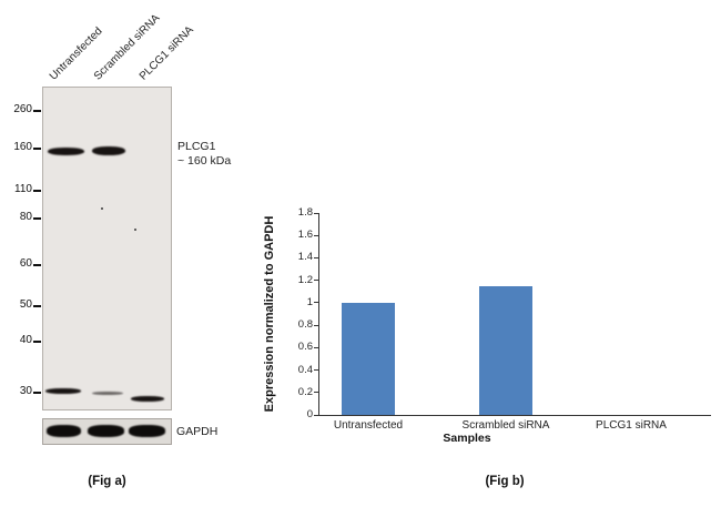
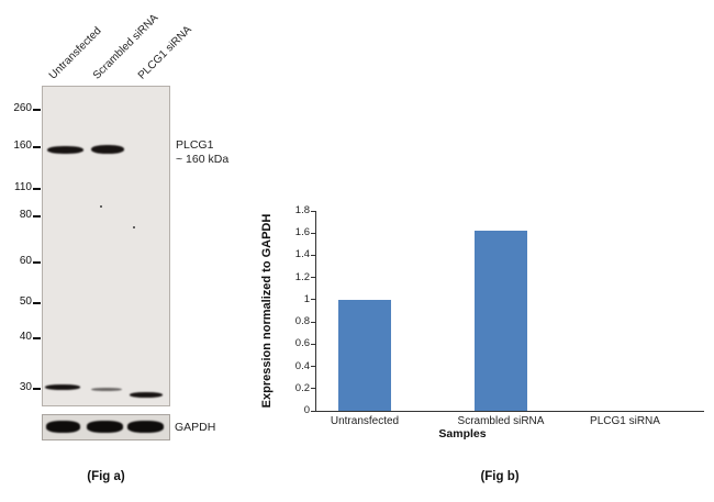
Scrambled siRNA: 1.15 -> 1.62
